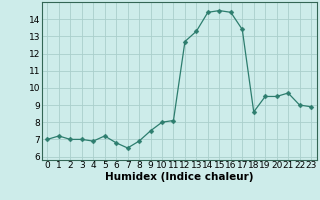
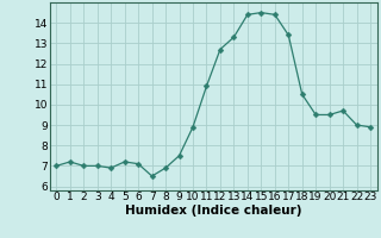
6: 6.8 -> 7.1
10: 8.0 -> 8.9
11: 8.1 -> 10.9
18: 8.6 -> 10.5
